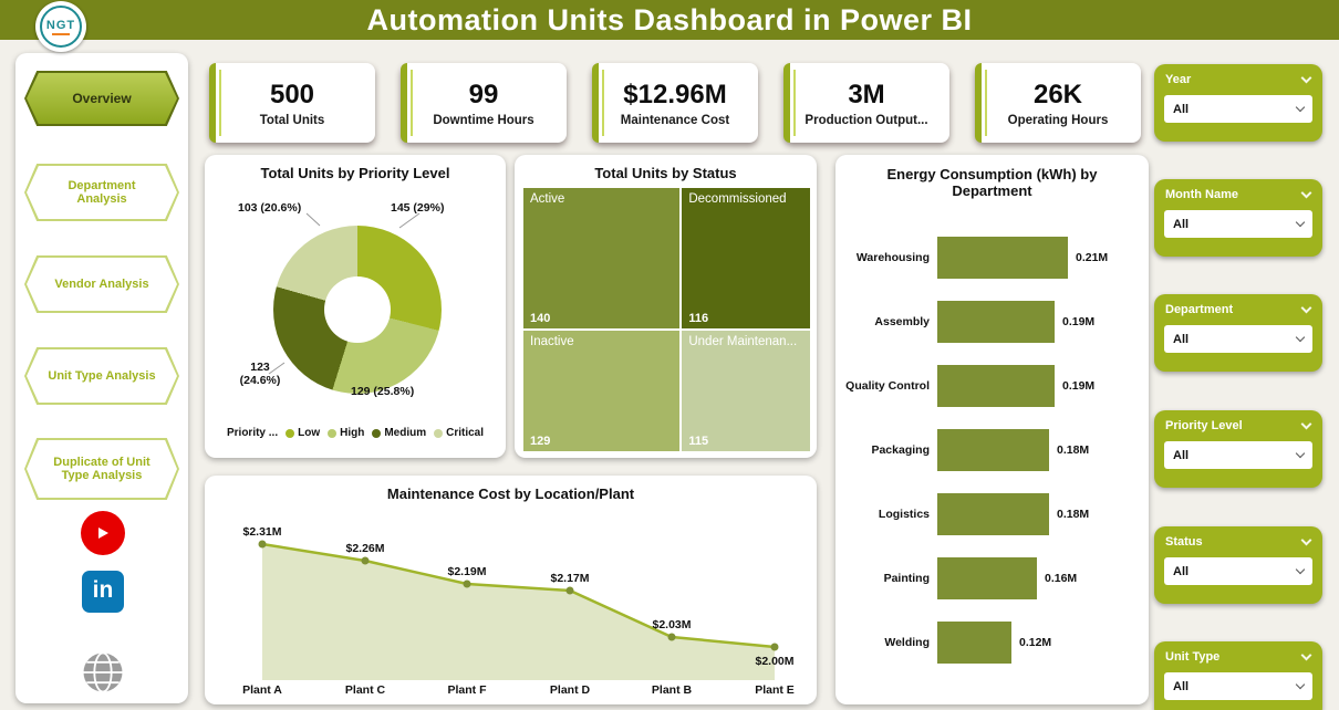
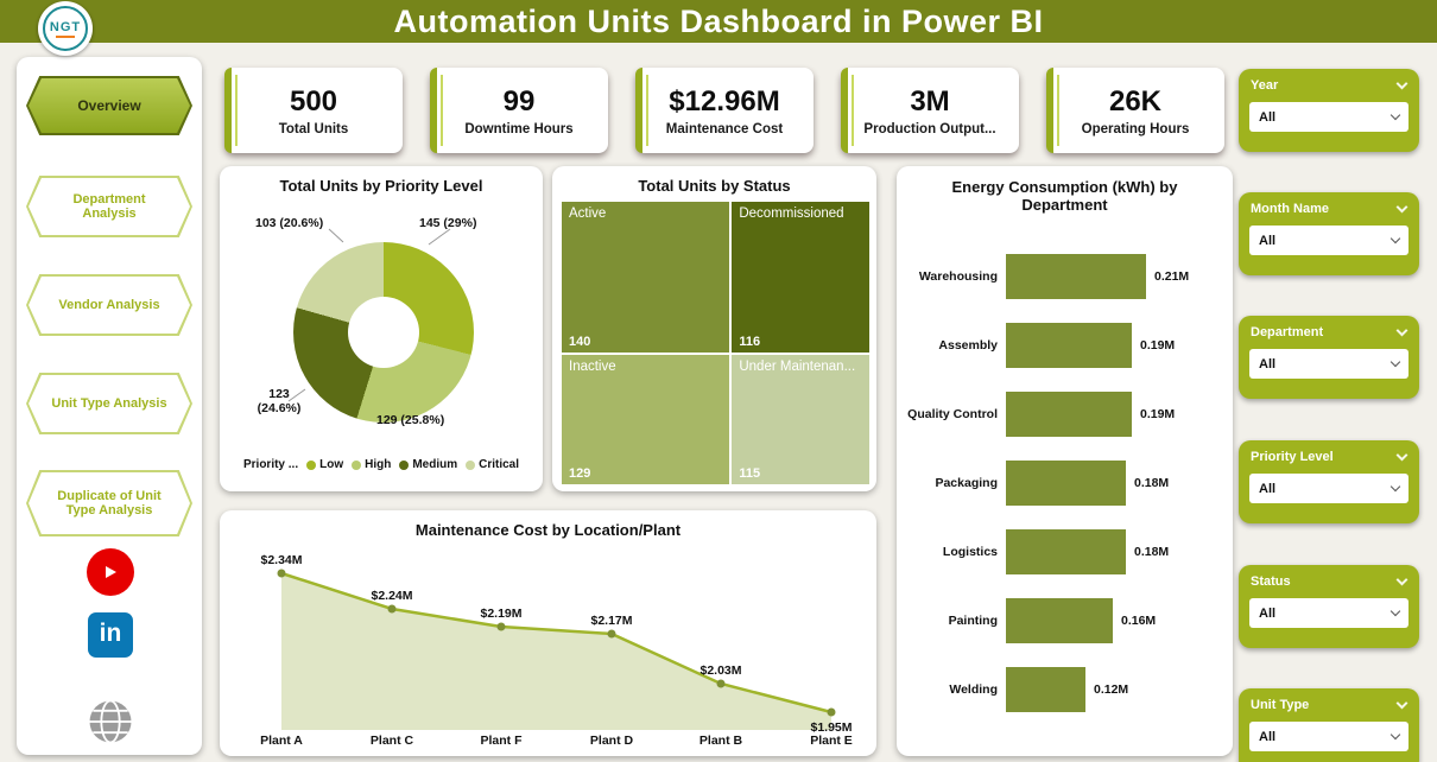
Maintenance Cost by Location/Plant/Plant A: $2.31M -> $2.34M
Maintenance Cost by Location/Plant/Plant C: $2.26M -> $2.24M
Maintenance Cost by Location/Plant/Plant E: $2.00M -> $1.95M
